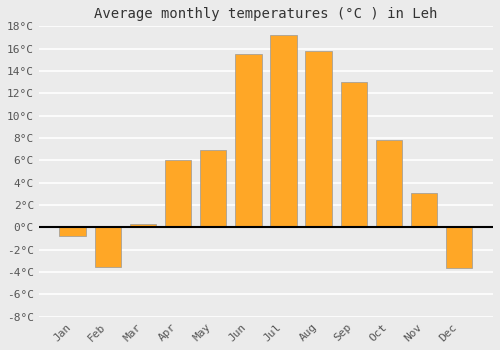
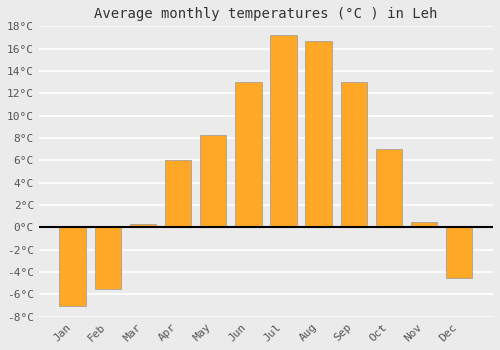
Jan: -0.8°C -> -7.0°C
Feb: -3.5°C -> -5.5°C
May: 6.9°C -> 8.3°C
Jun: 15.5°C -> 13.0°C
Aug: 15.8°C -> 16.7°C
Oct: 7.8°C -> 7.0°C
Nov: 3.1°C -> 0.5°C
Dec: -3.6°C -> -4.5°C
